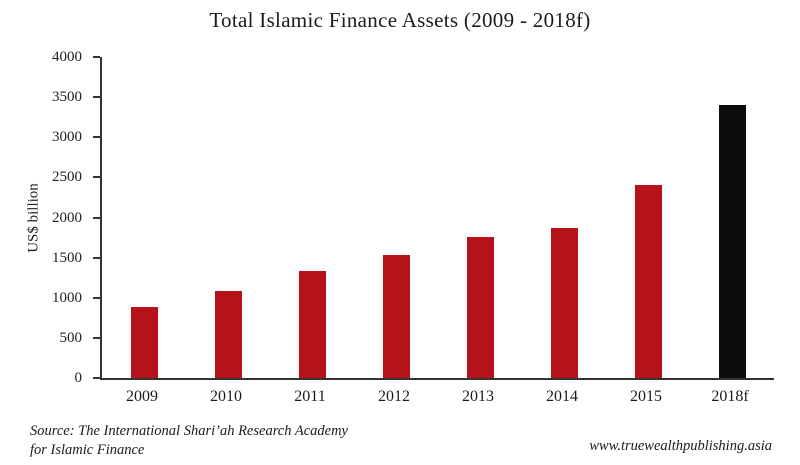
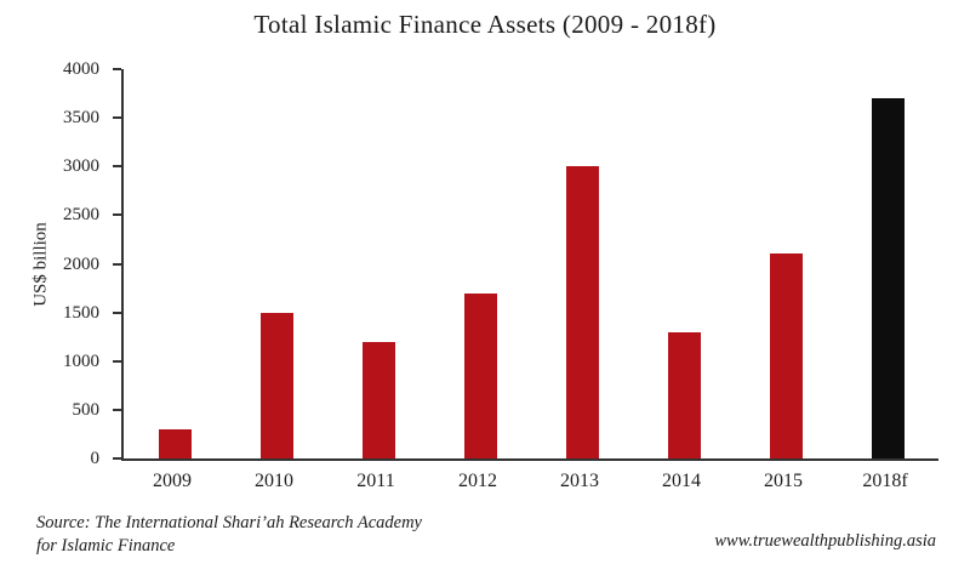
2009: 900 -> 300
2010: 1100 -> 1500
2011: 1300 -> 1200
2012: 1500 -> 1700
2013: 1800 -> 3000
2014: 1900 -> 1300
2015: 2400 -> 2100
2018f: 3400 -> 3700
